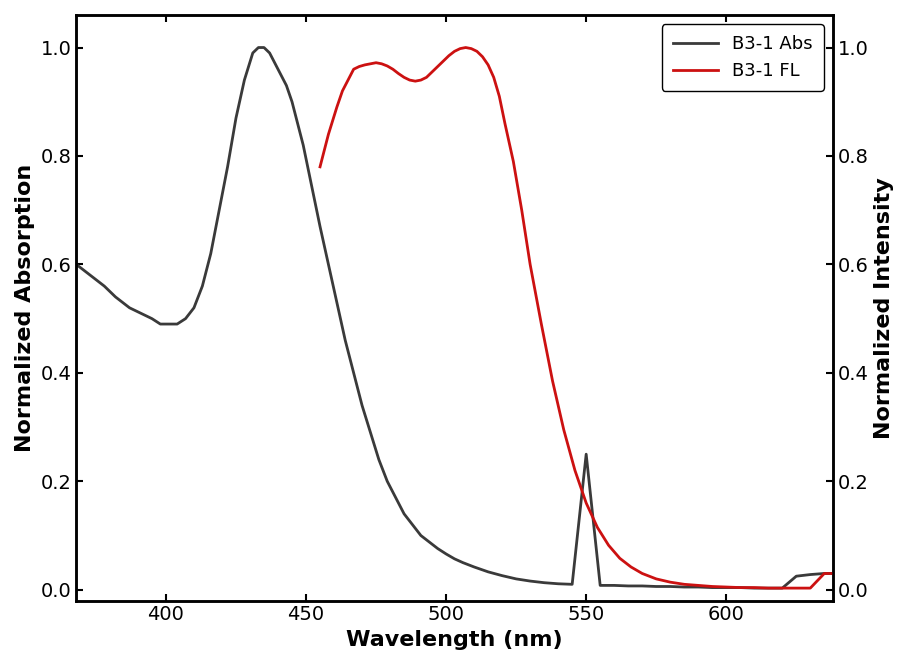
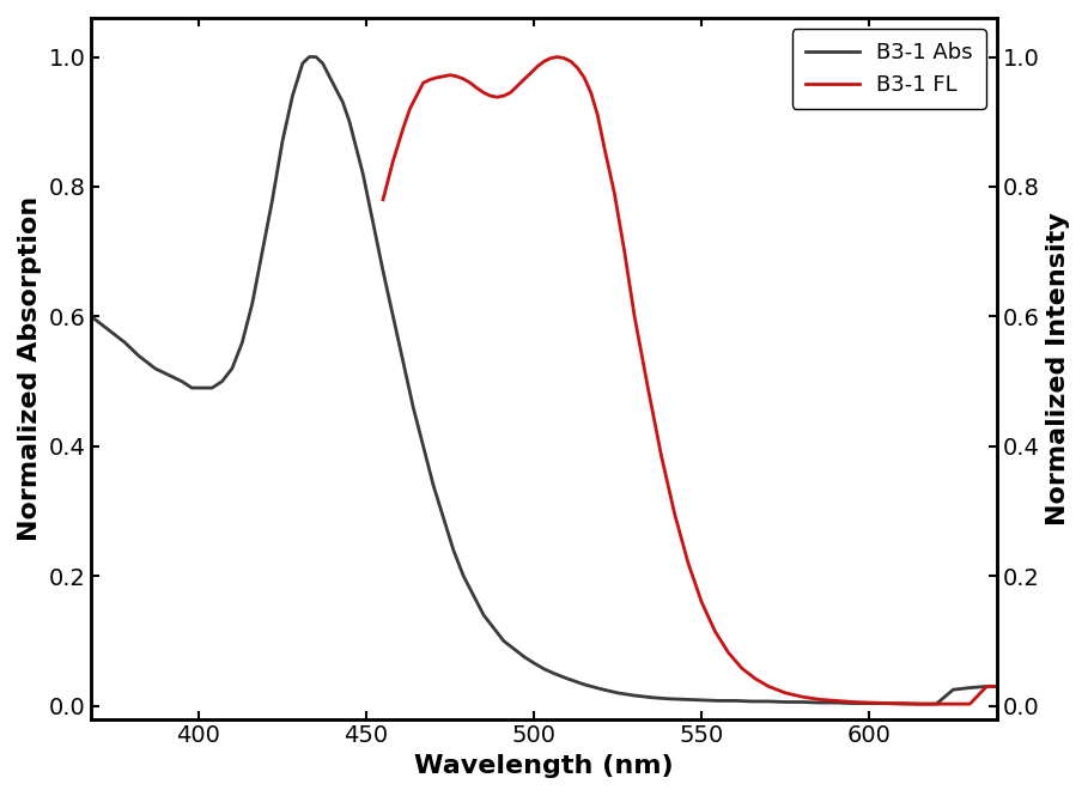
B3-1 Abs/550: 0.250 -> 0.009
